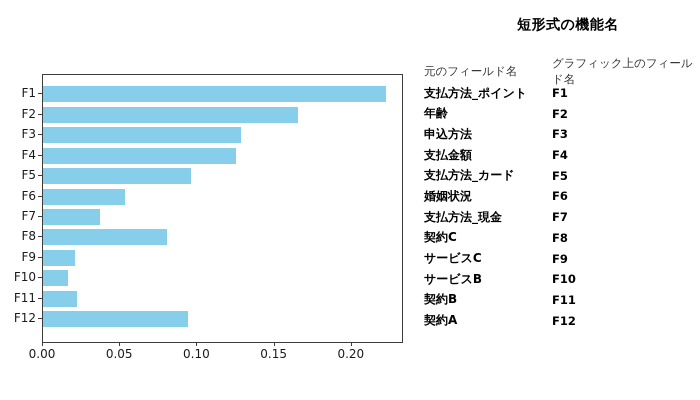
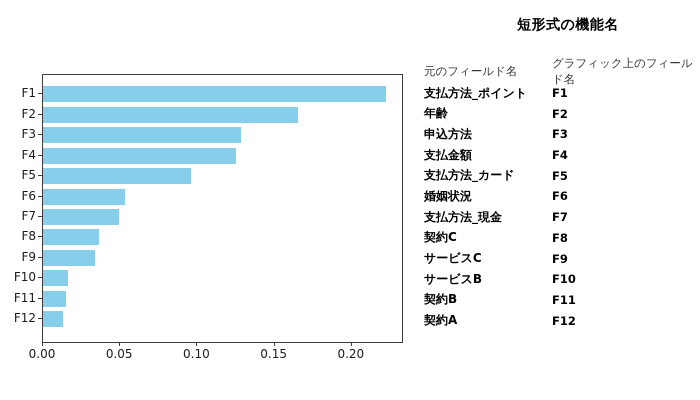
F7: 0.037 -> 0.049
F8: 0.080 -> 0.036
F9: 0.021 -> 0.034
F11: 0.022 -> 0.015
F12: 0.094 -> 0.013
